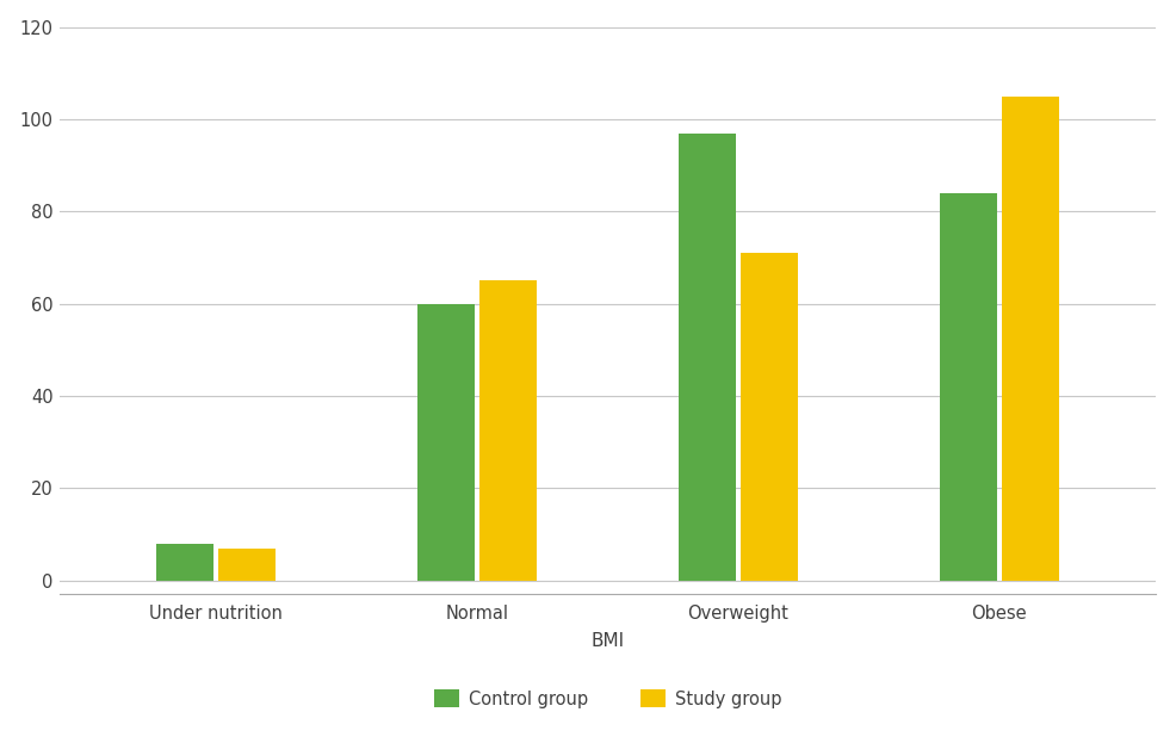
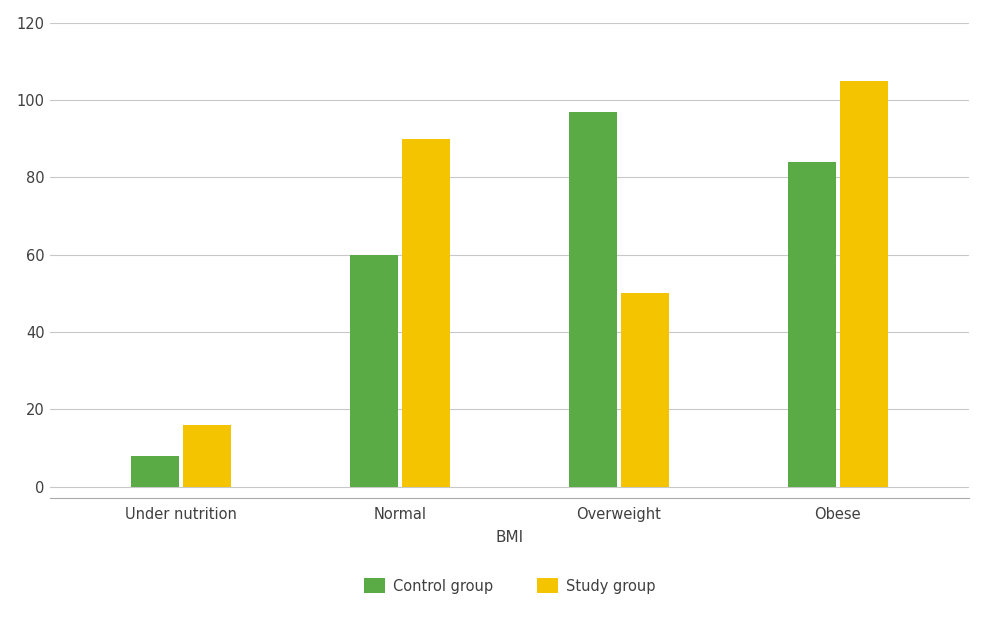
Study group/Under nutrition: 7 -> 16
Study group/Normal: 65 -> 90
Study group/Overweight: 71 -> 50
